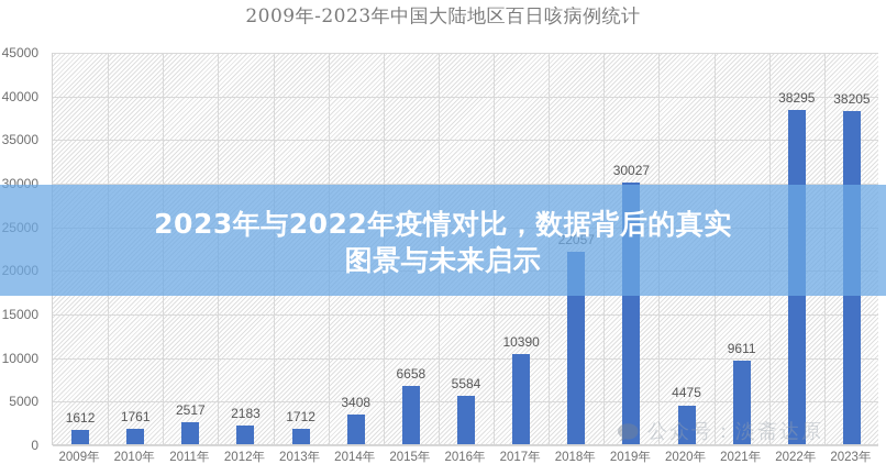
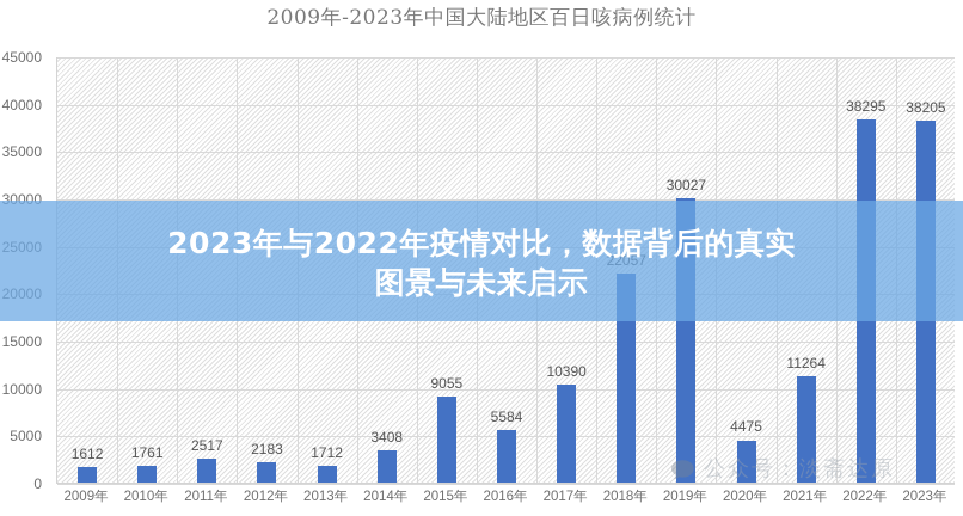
2015年: 6658 -> 9055
2021年: 9611 -> 11264
